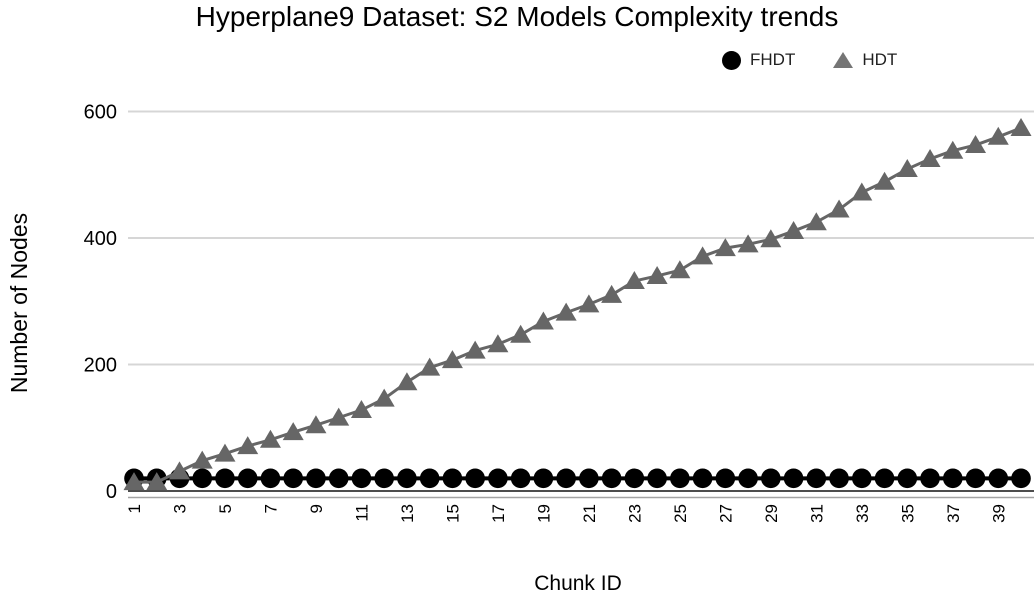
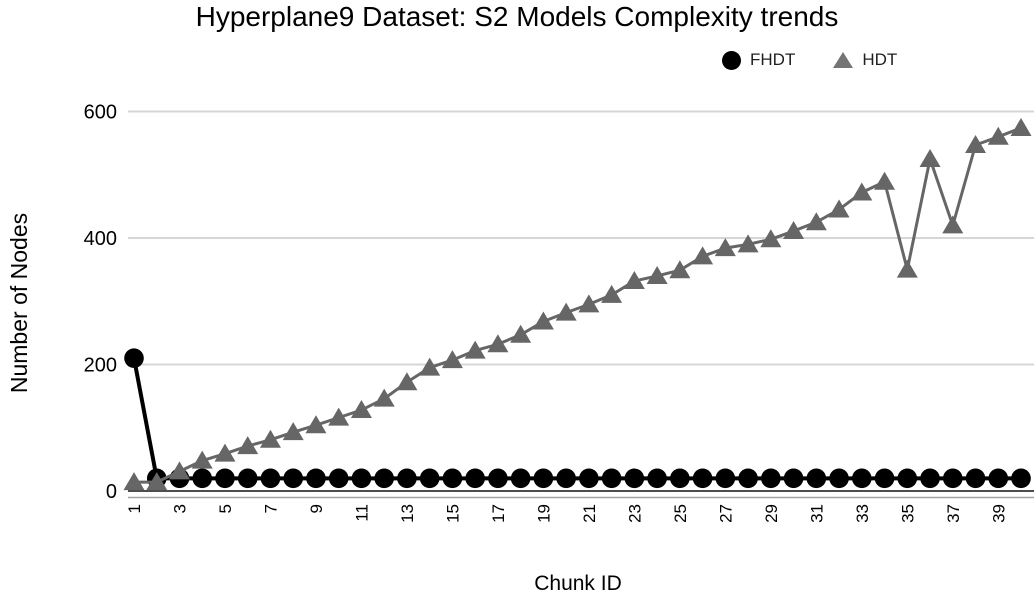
FHDT/1: 20 -> 210
HDT/35: 510 -> 350
HDT/37: 540 -> 420
